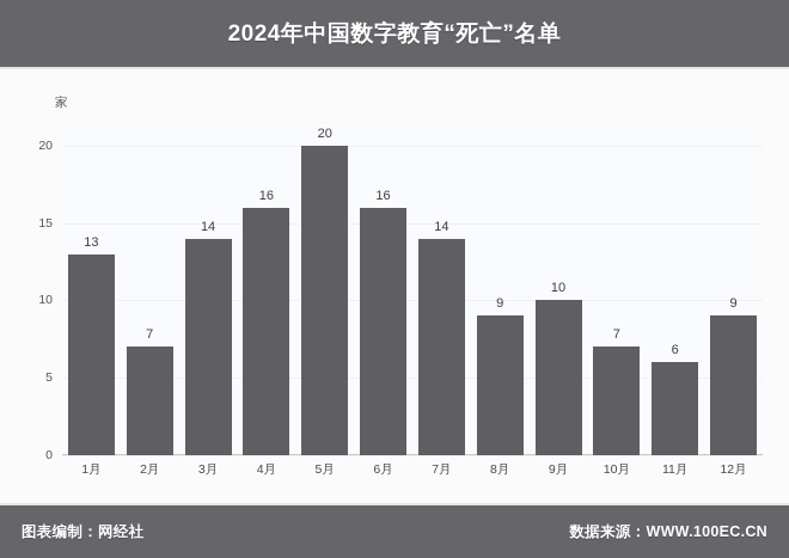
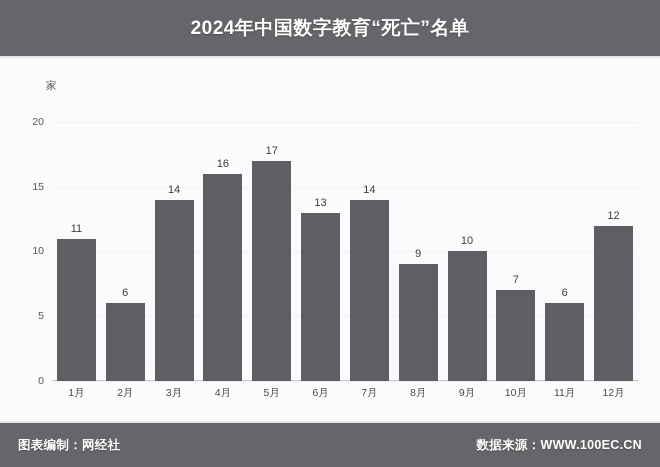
1月: 13 -> 11
2月: 7 -> 6
5月: 20 -> 17
6月: 16 -> 13
12月: 9 -> 12
